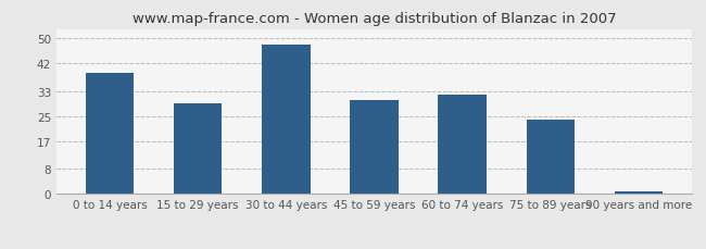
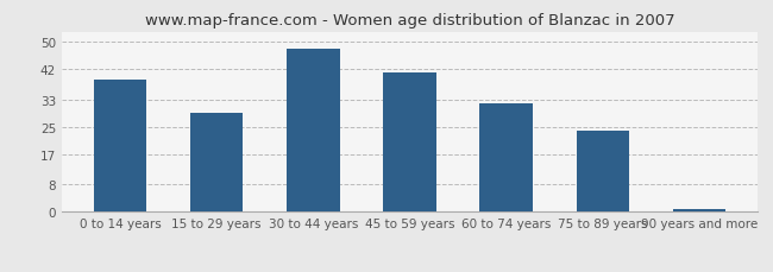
45 to 59 years: 30 -> 41
